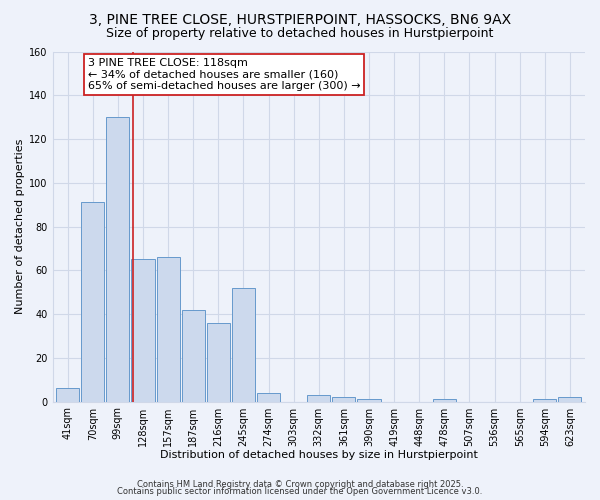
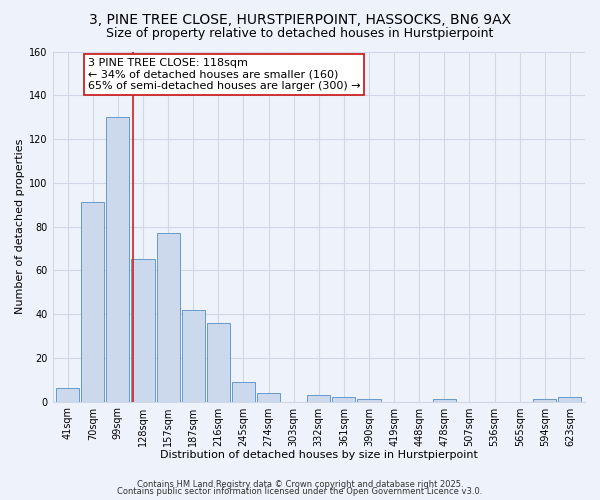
157sqm: 66 -> 77
245sqm: 52 -> 9
